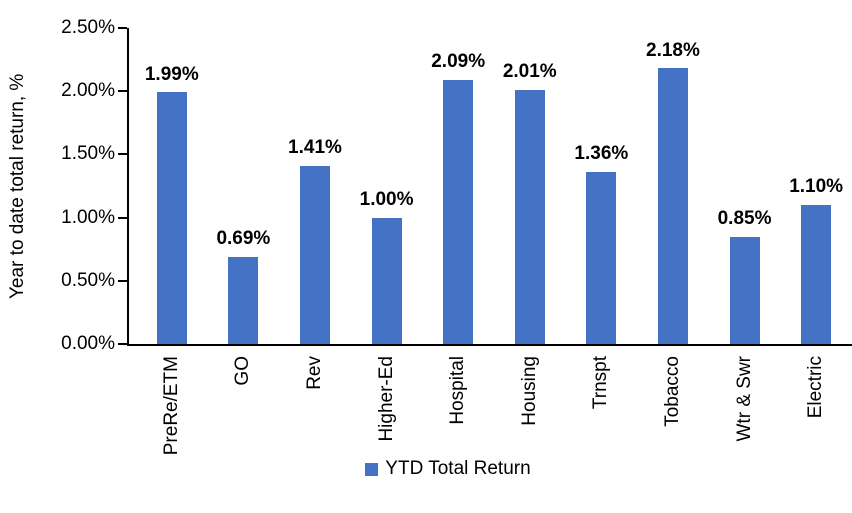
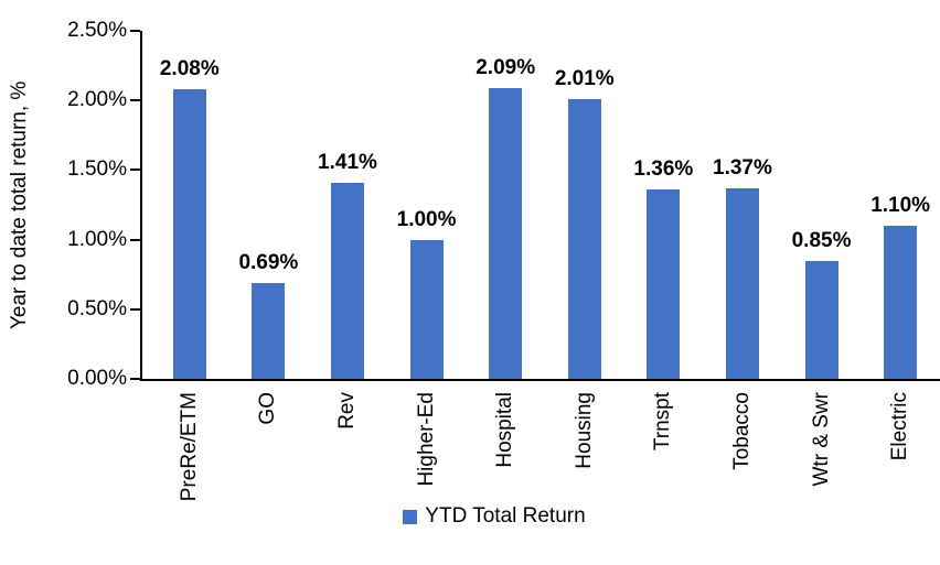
PreRe/ETM: 1.99% -> 2.08%
Tobacco: 2.18% -> 1.37%
